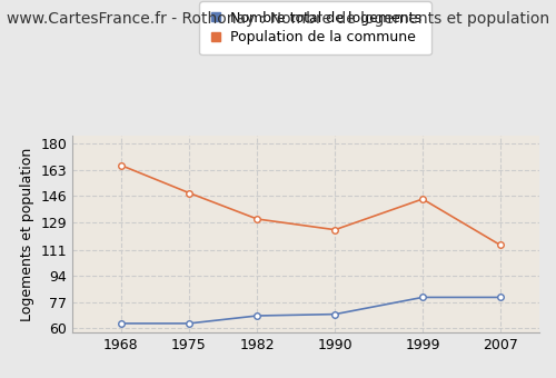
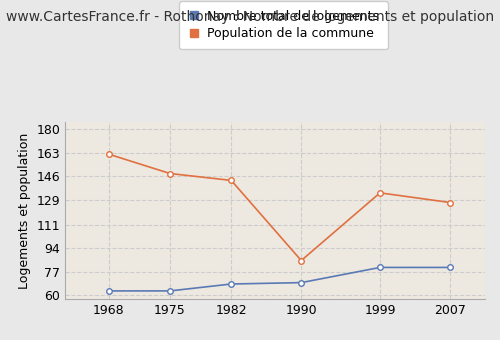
Population de la commune/1968: 166 -> 162
Population de la commune/1982: 131 -> 143
Population de la commune/1990: 124 -> 85
Population de la commune/1999: 144 -> 134
Population de la commune/2007: 114 -> 127
